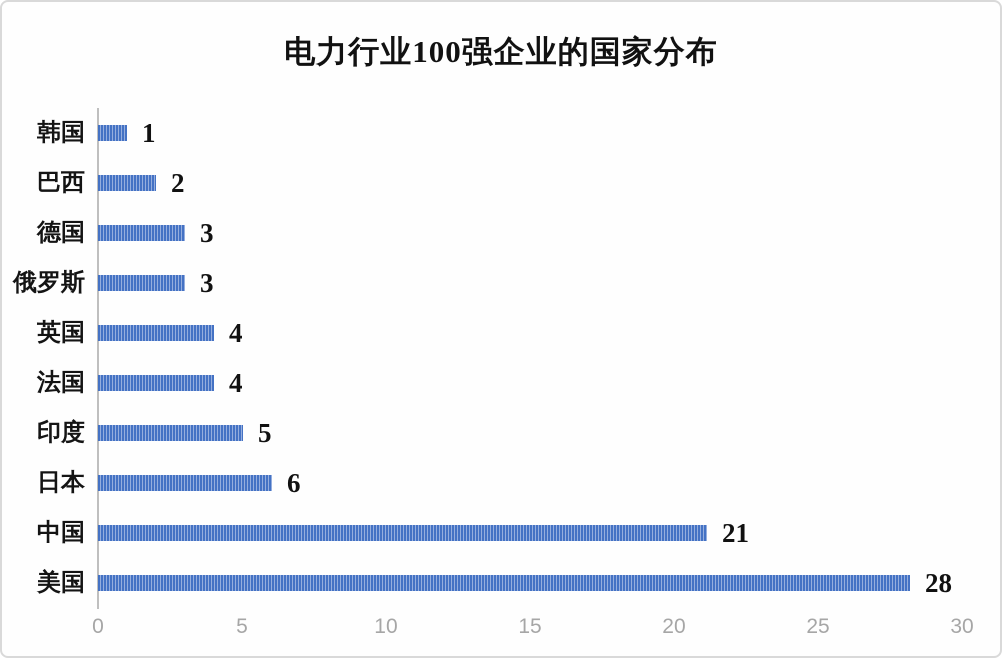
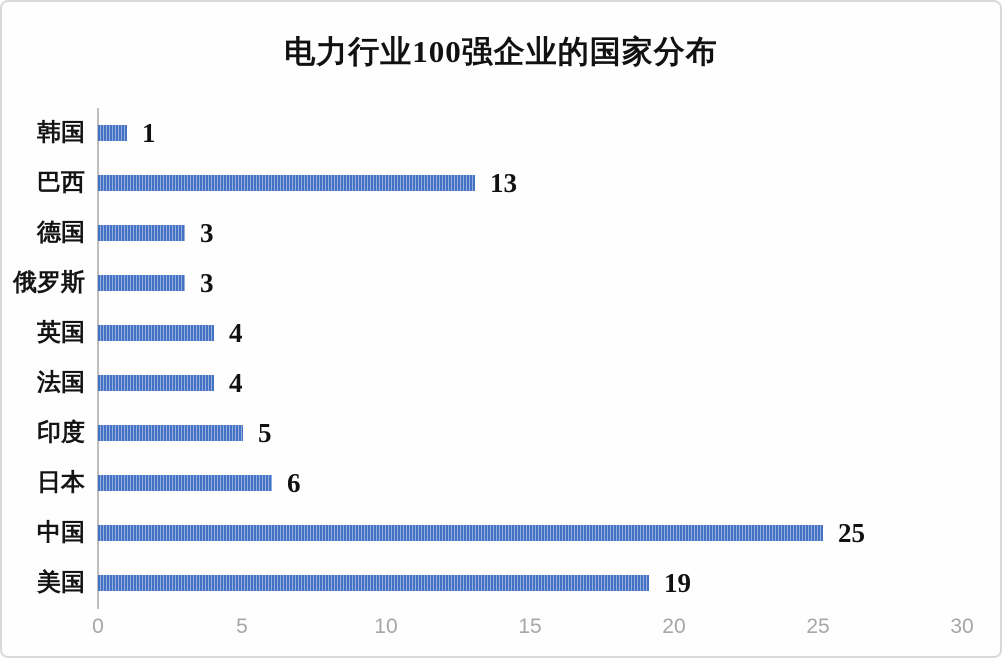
巴西: 2 -> 13
中国: 21 -> 25
美国: 28 -> 19
